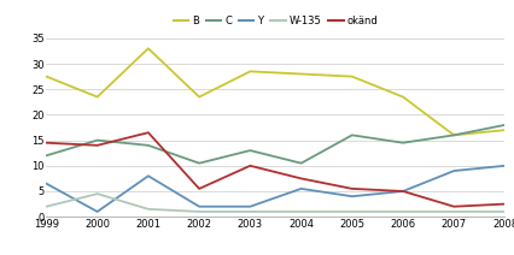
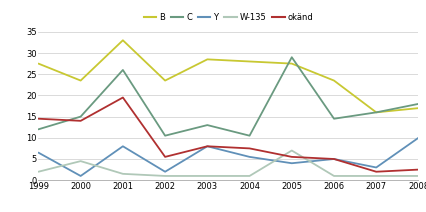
C/2001: 14.0 -> 26.0
okänd/2001: 16.5 -> 19.5
Y/2003: 2.0 -> 8.0
okänd/2003: 10.0 -> 8.0
C/2005: 16.0 -> 29.0
W-135/2005: 1.0 -> 7.0
Y/2007: 9.0 -> 3.0
